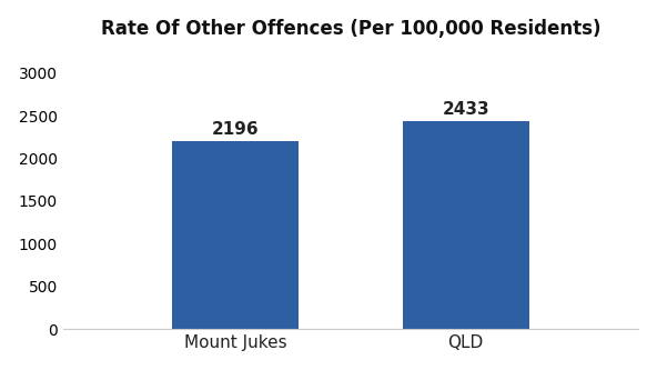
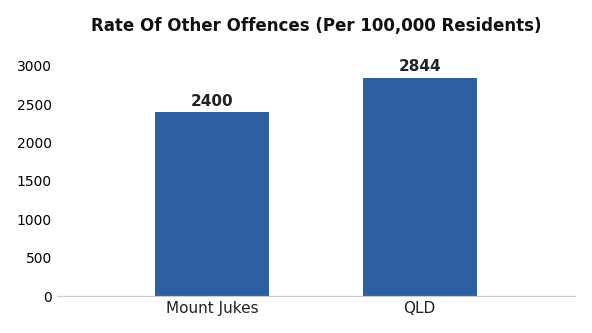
Mount Jukes: 2196 -> 2400
QLD: 2433 -> 2844
